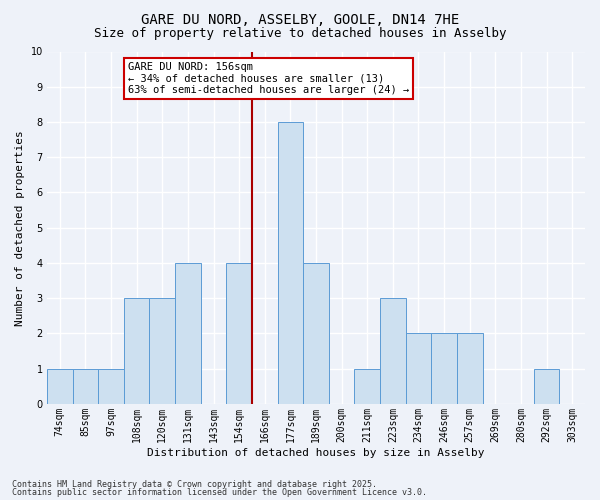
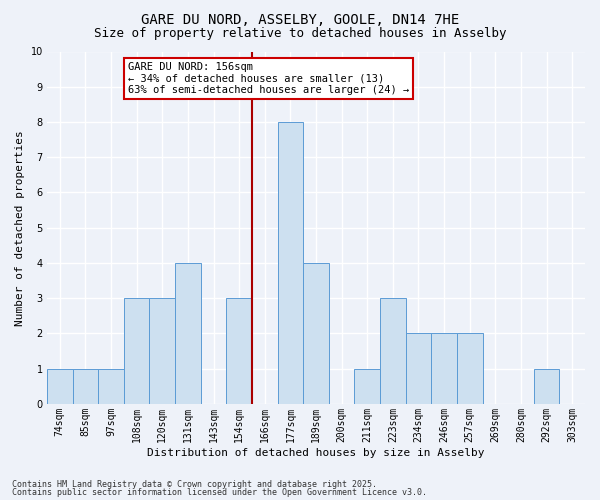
154sqm: 4 -> 3
